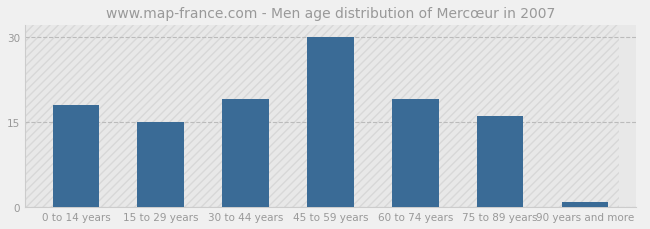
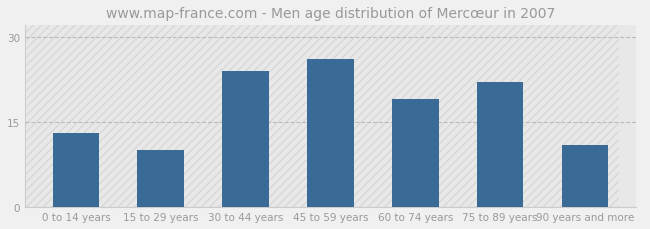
0 to 14 years: 18 -> 13
15 to 29 years: 15 -> 10
30 to 44 years: 19 -> 24
45 to 59 years: 30 -> 26
75 to 89 years: 16 -> 22
90 years and more: 1 -> 11
